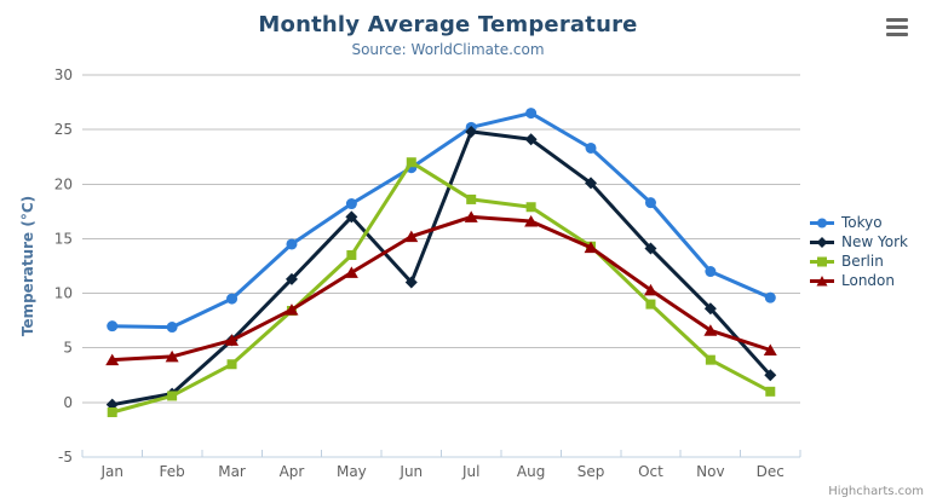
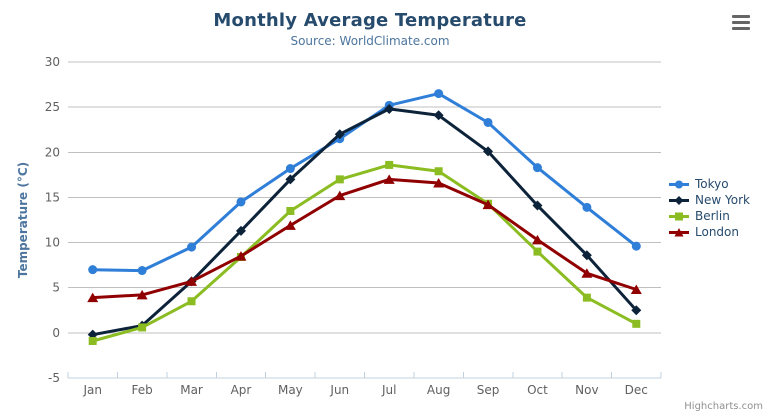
New York/Jun: 11 -> 22
Berlin/Jun: 22 -> 17
Tokyo/Nov: 12 -> 14
